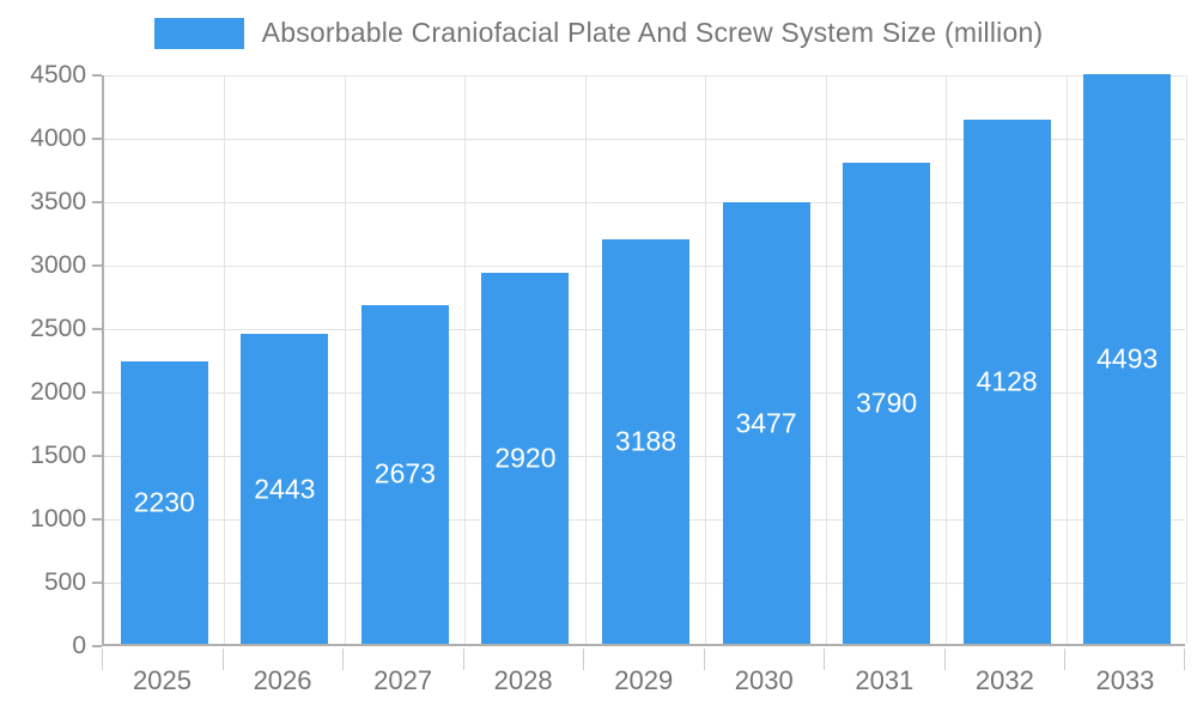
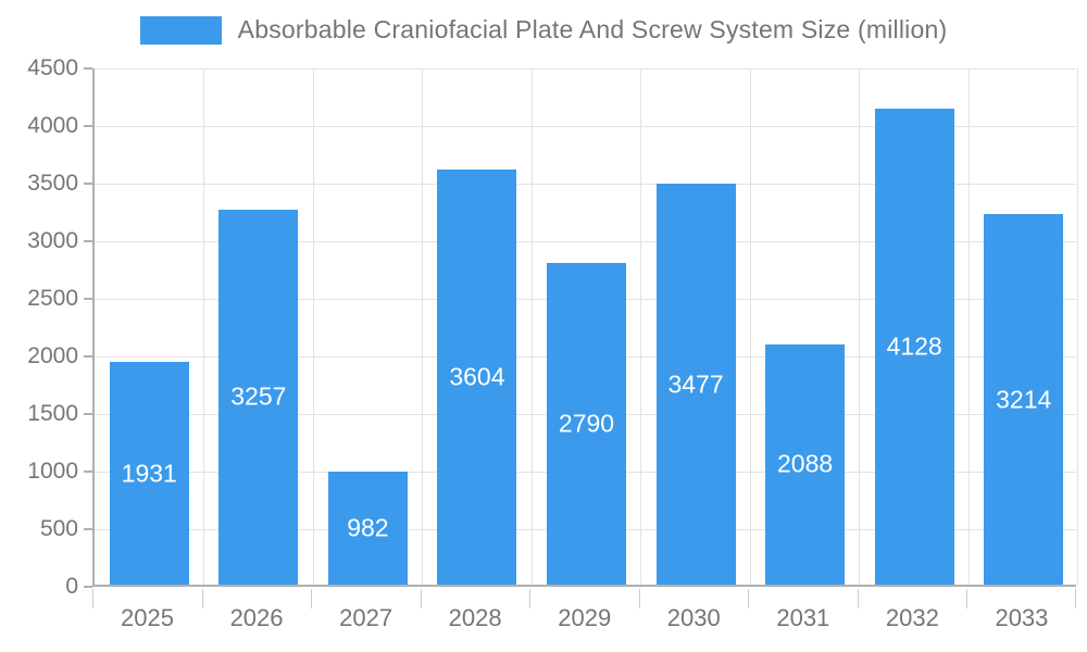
2025: 2230 -> 1931
2026: 2443 -> 3257
2027: 2673 -> 982
2028: 2920 -> 3604
2029: 3188 -> 2790
2031: 3790 -> 2088
2033: 4493 -> 3214
